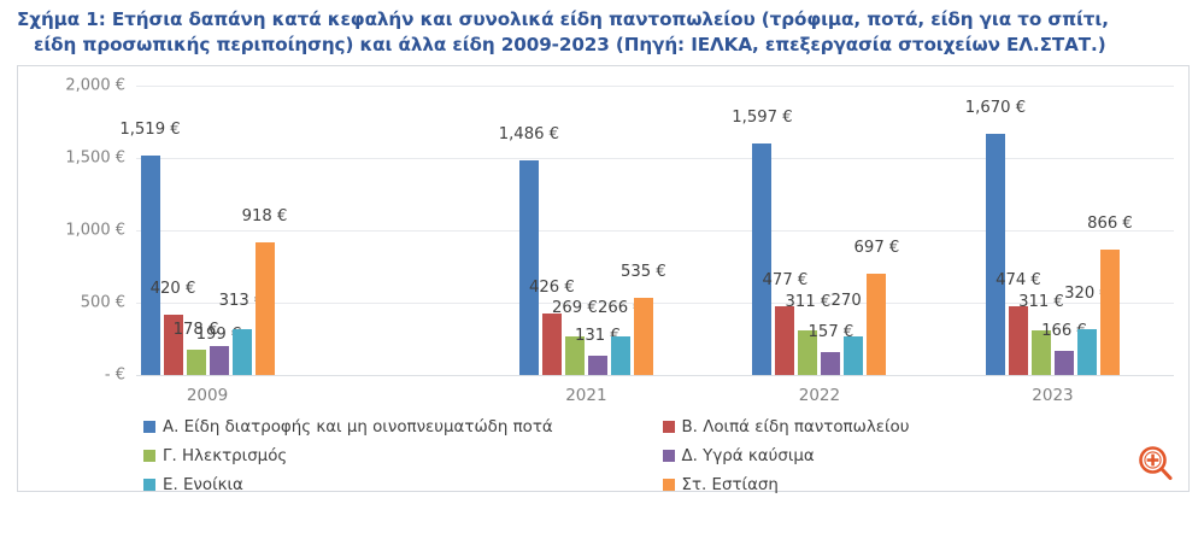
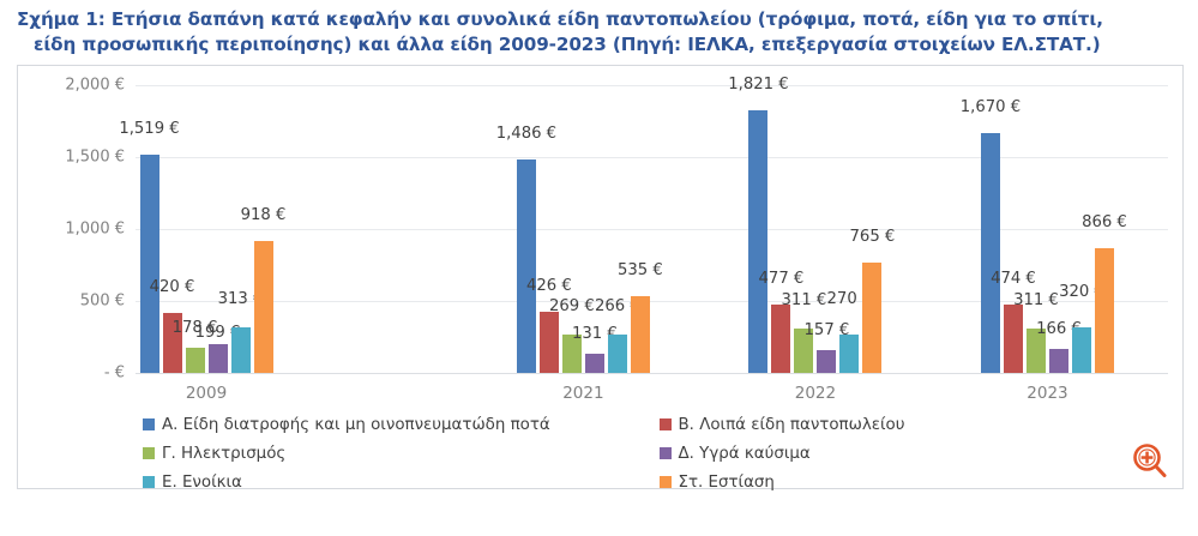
Α. Είδη διατροφής και μη οινοπνευματώδη ποτά/2022: 1,597 -> 1,821
Στ. Εστίαση/2022: 697 -> 765
